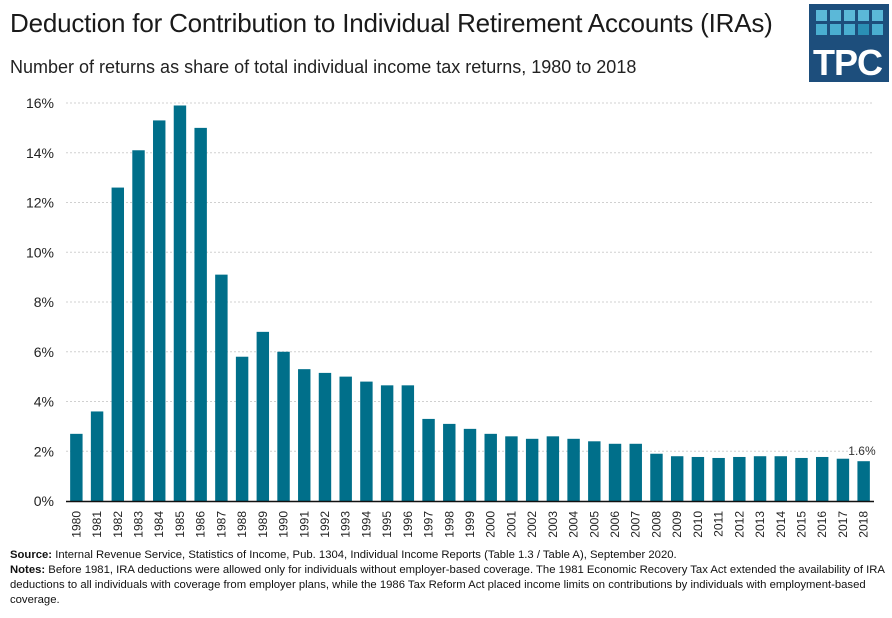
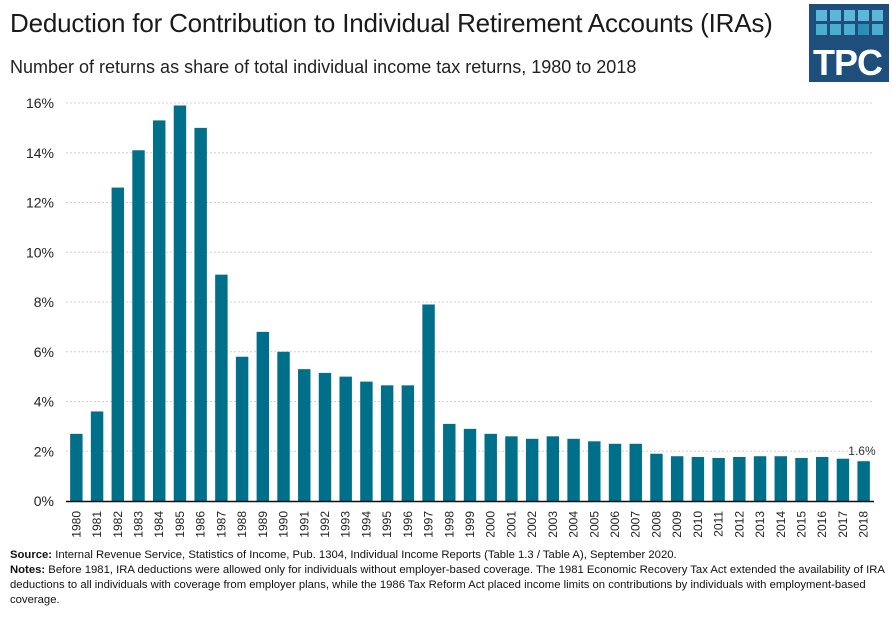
1997: 3.3% -> 7.9%
